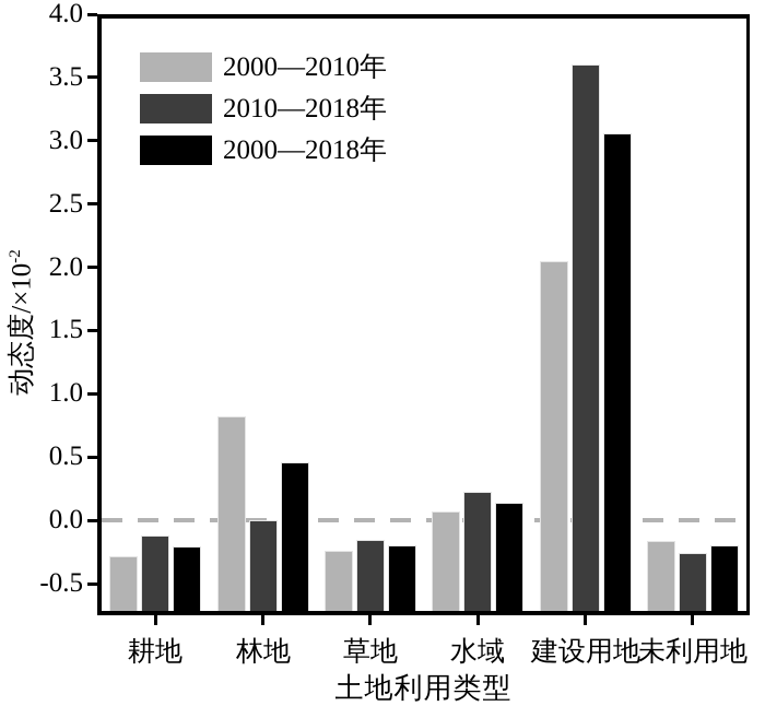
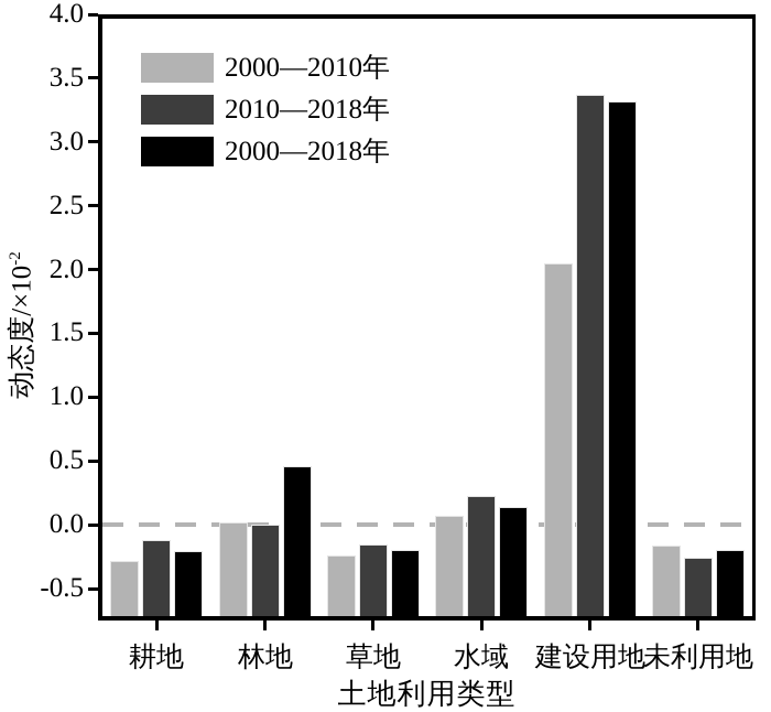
2000—2010年/林地: 0.82 -> 0.02
2010—2018年/建设用地: 3.60 -> 3.37
2000—2018年/建设用地: 3.06 -> 3.32
